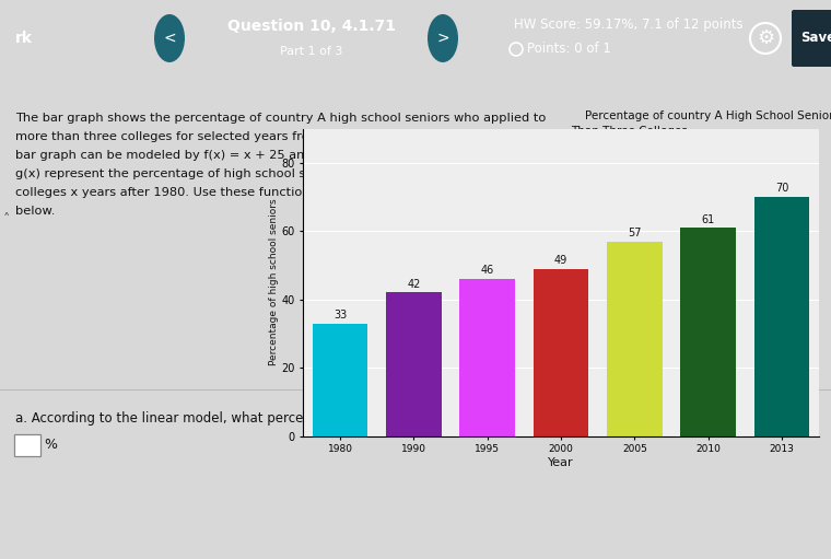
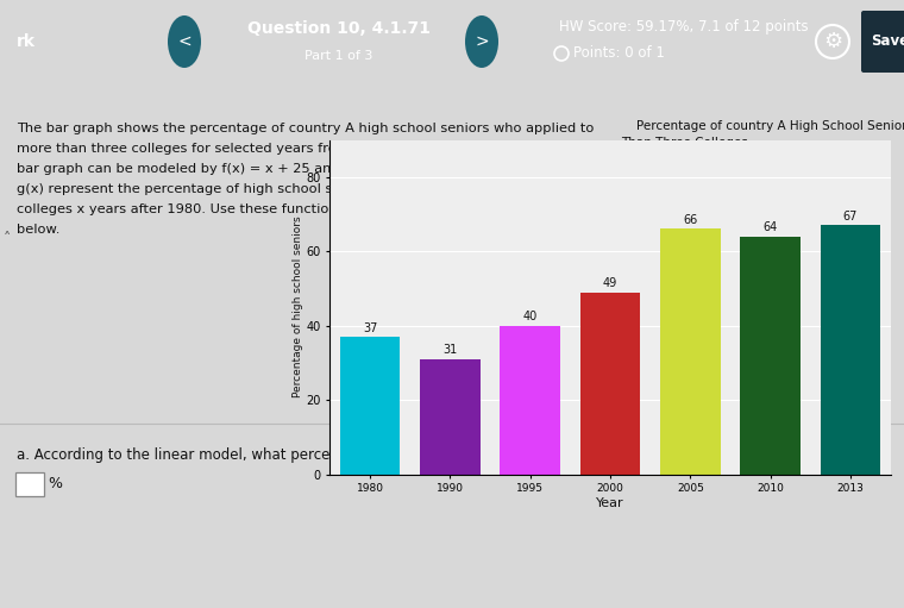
1980: 33 -> 37
1990: 42 -> 31
1995: 46 -> 40
2005: 57 -> 66
2010: 61 -> 64
2013: 70 -> 67
